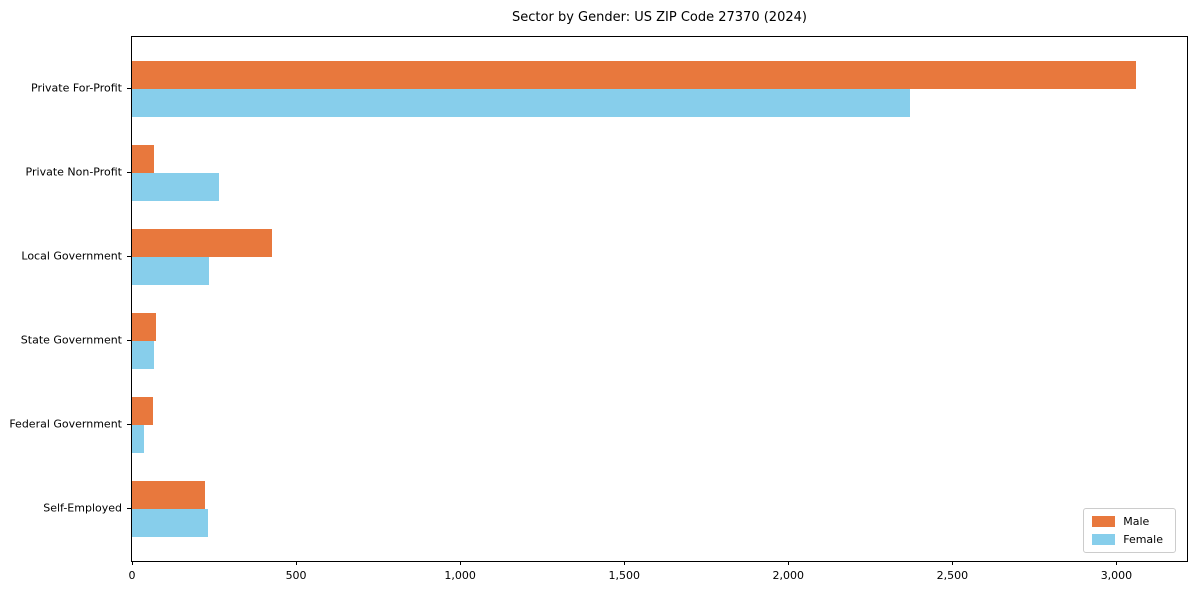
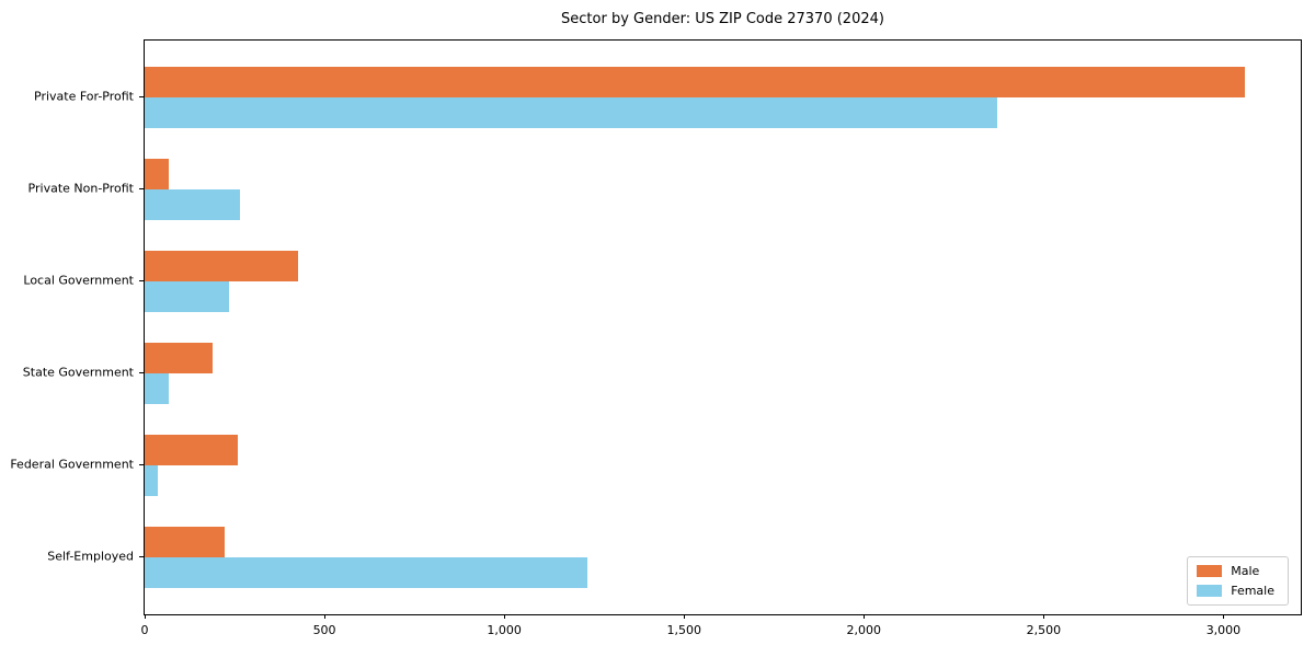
Male/State Government: 70 -> 190
Male/Federal Government: 60 -> 260
Female/Self-Employed: 230 -> 1230
